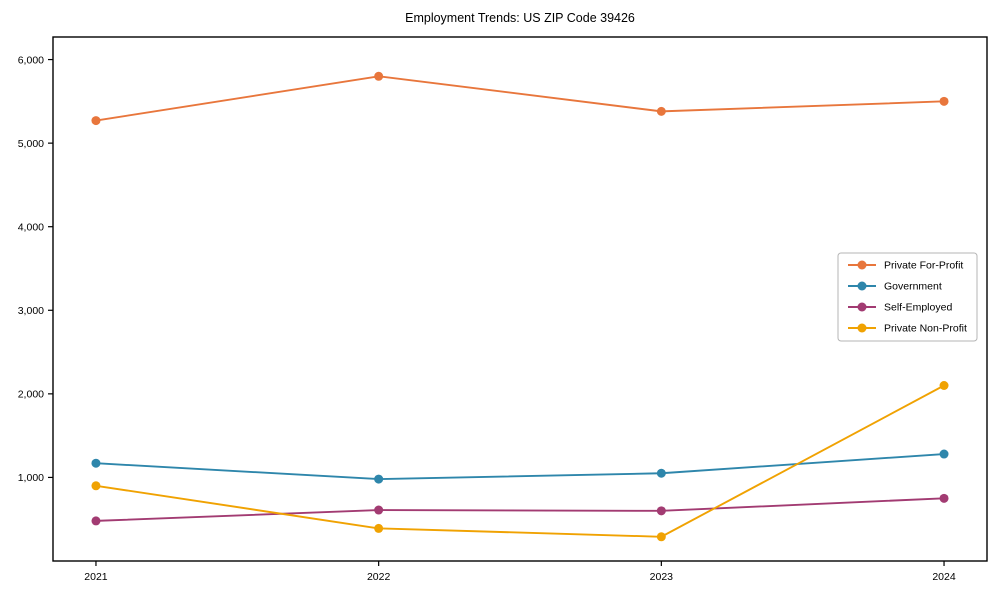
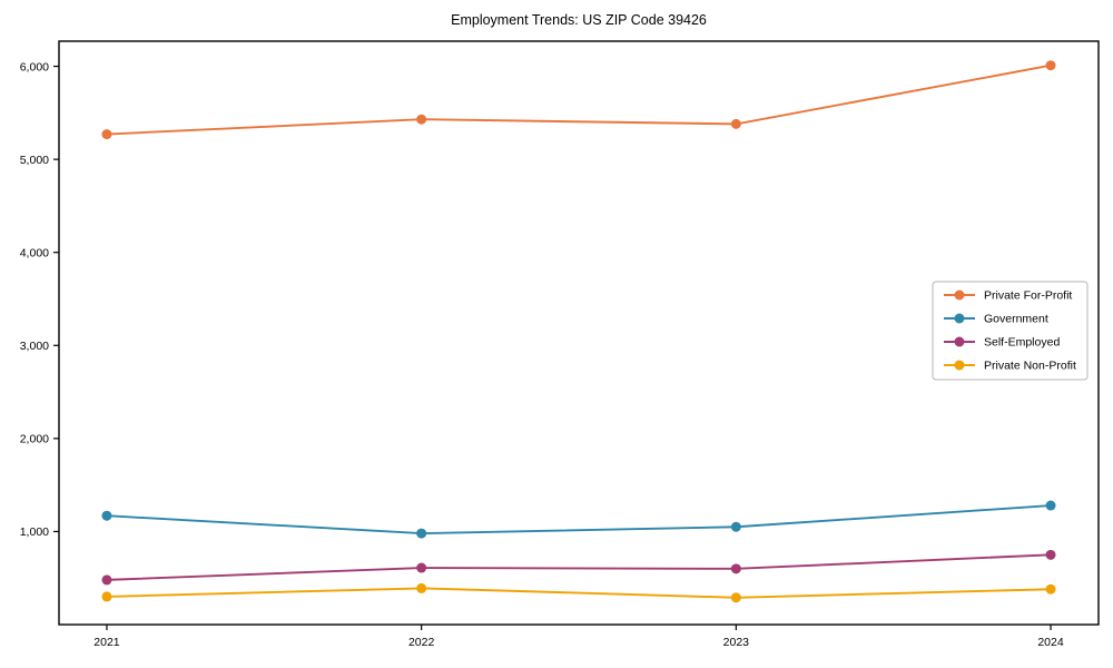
Private Non-Profit/2021: 900 -> 300
Private For-Profit/2022: 5800 -> 5400
Private For-Profit/2024: 5500 -> 6000
Private Non-Profit/2024: 2100 -> 400
